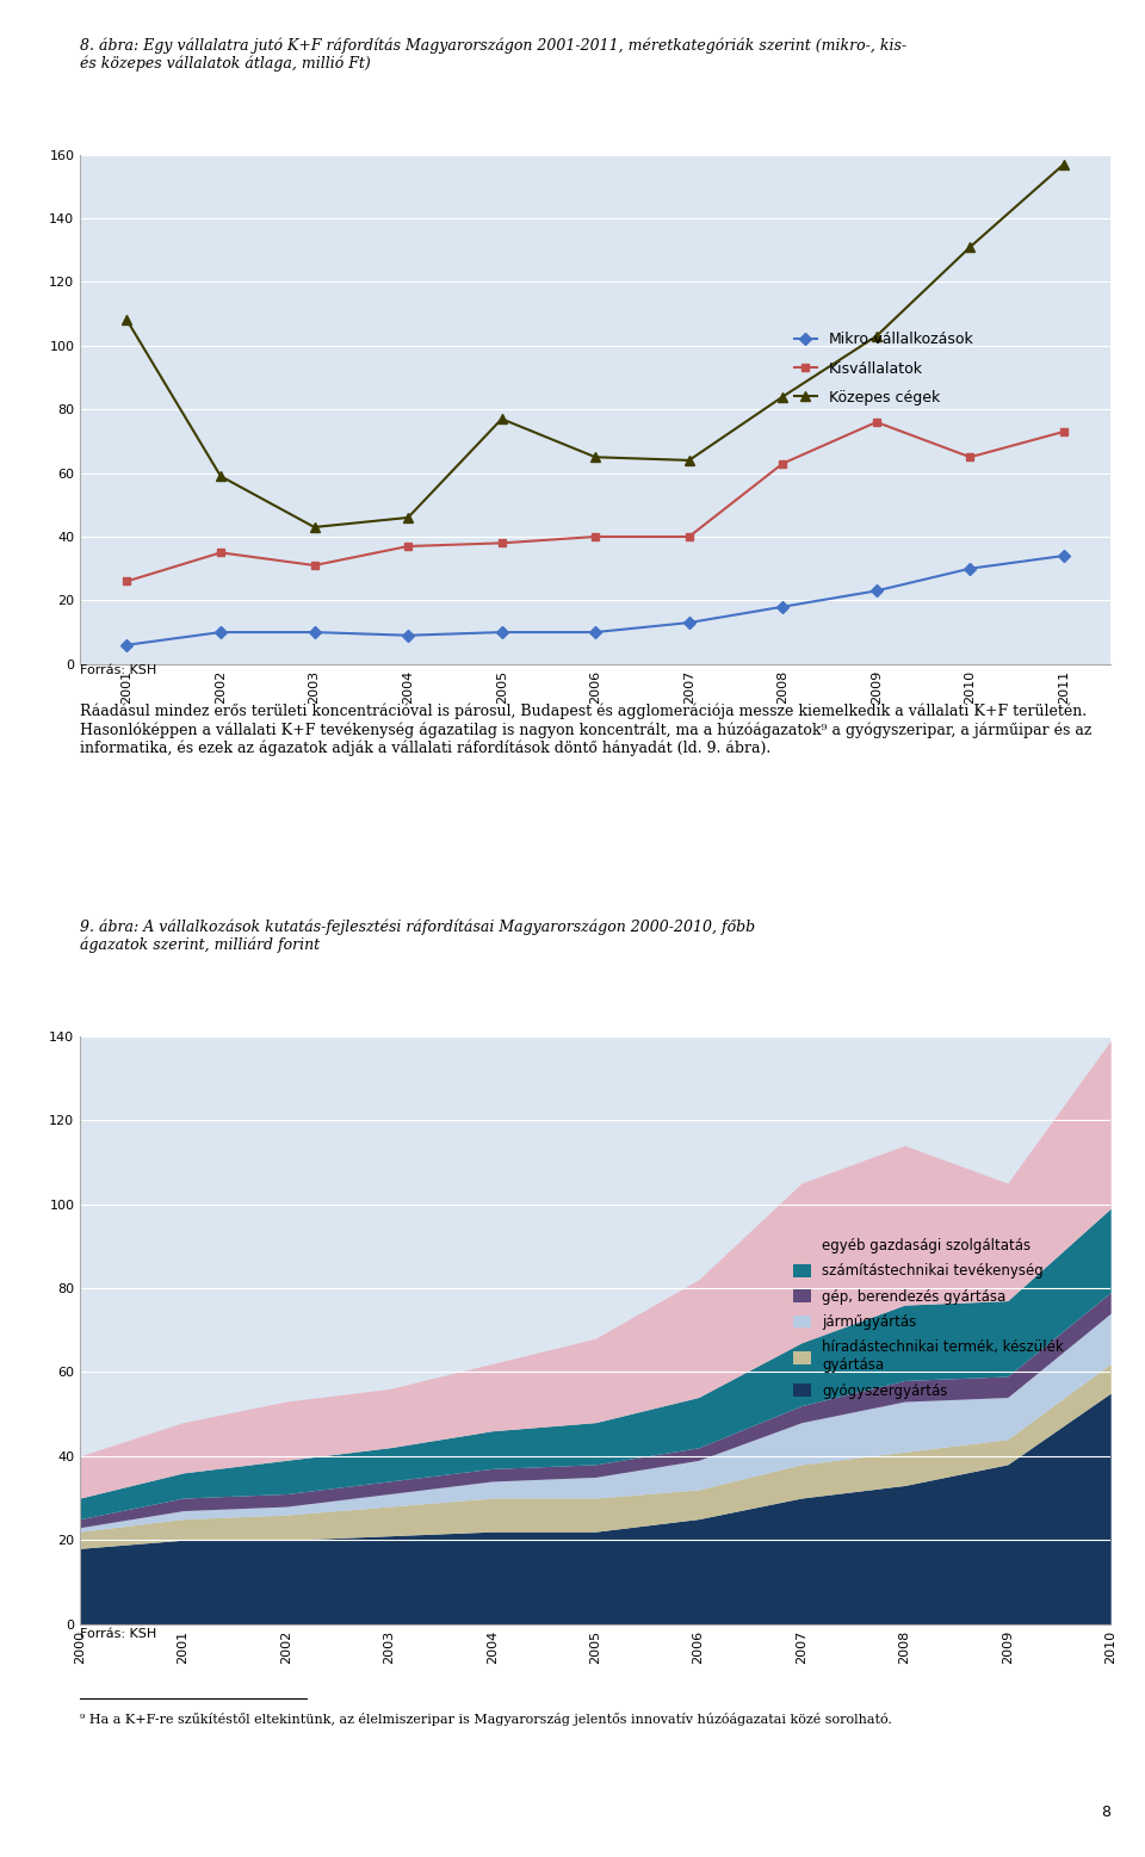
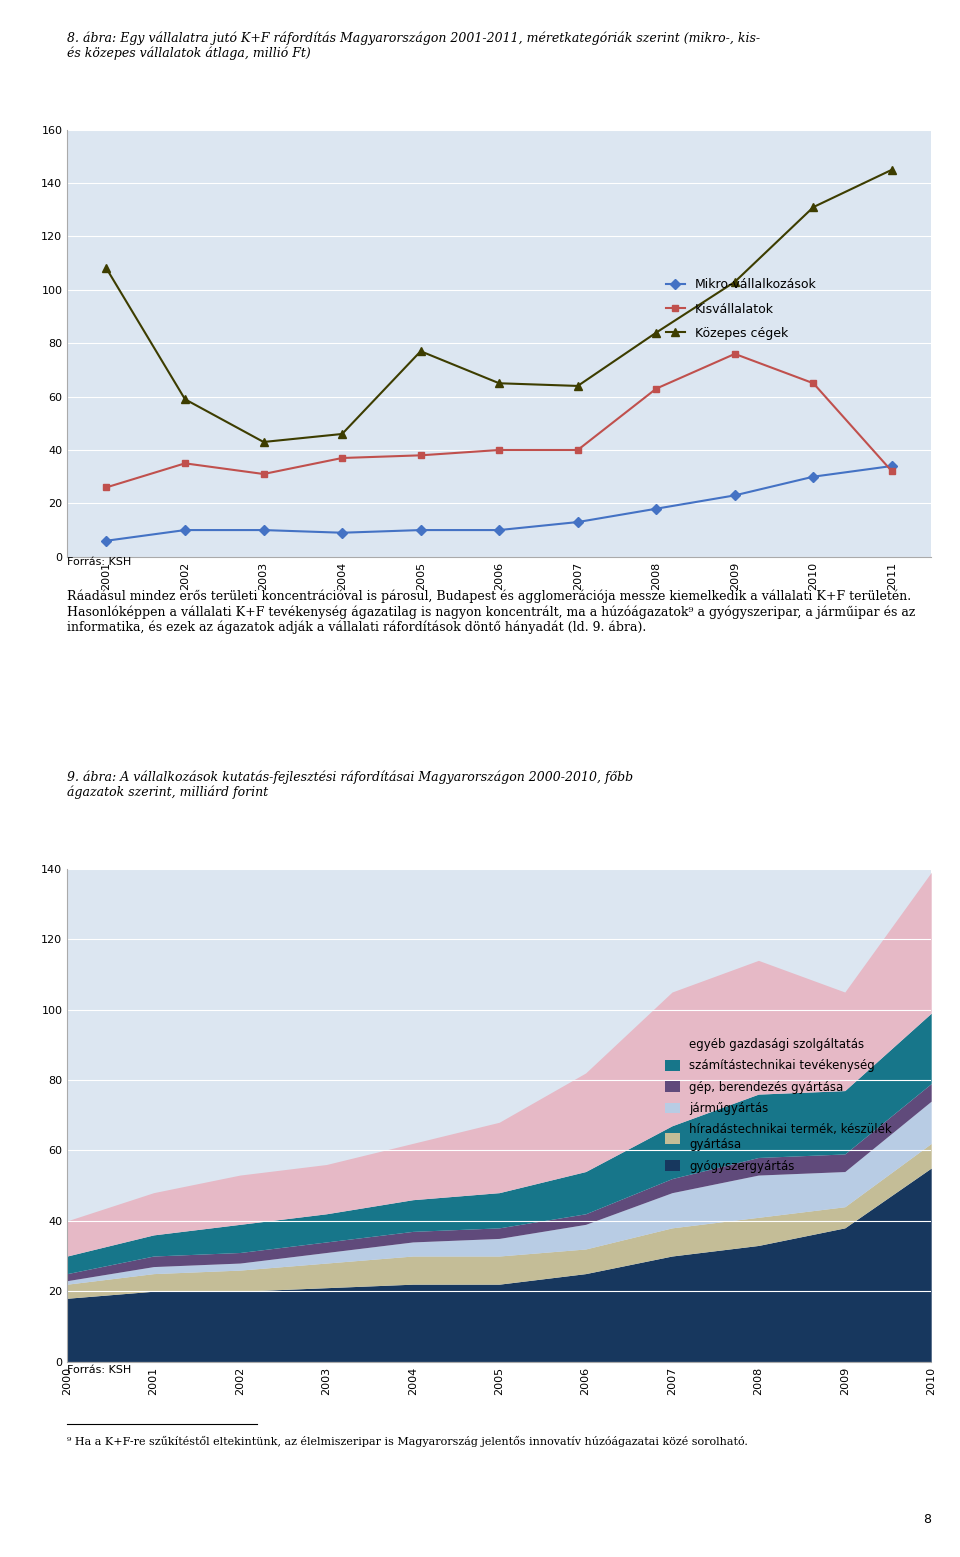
Kisvállalatok/2011: 73 -> 32
Közepes cégek/2011: 157 -> 145
